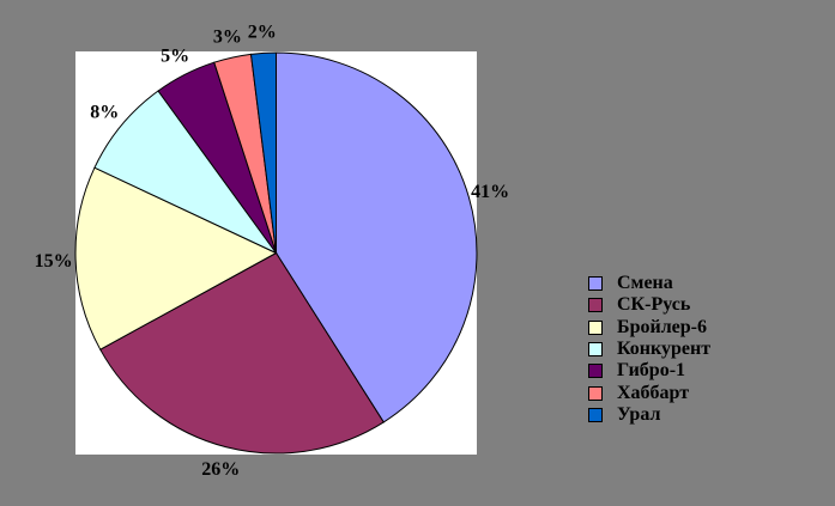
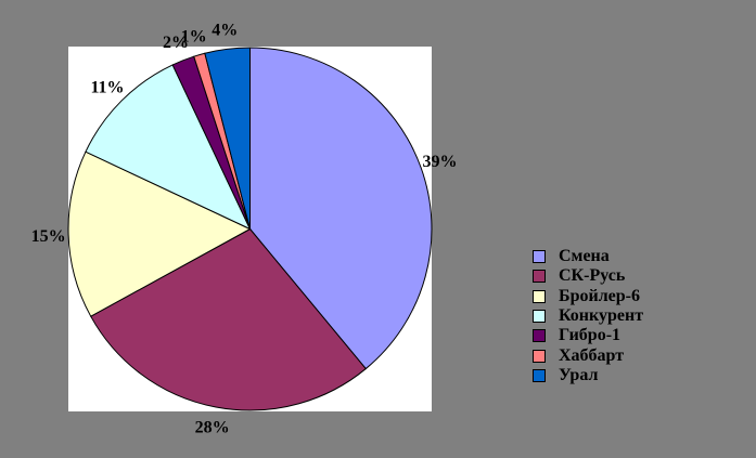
Смена: 41% -> 39%
СК-Русь: 26% -> 28%
Конкурент: 8% -> 11%
Гибро-1: 5% -> 2%
Хаббарт: 3% -> 1%
Урал: 2% -> 4%
